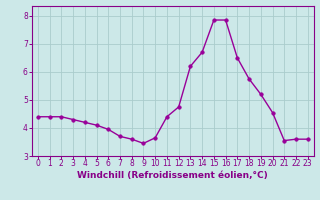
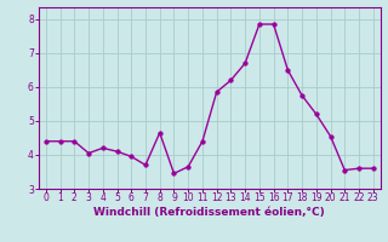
3: 4.30 -> 4.05
8: 3.60 -> 4.65
12: 4.75 -> 5.85
